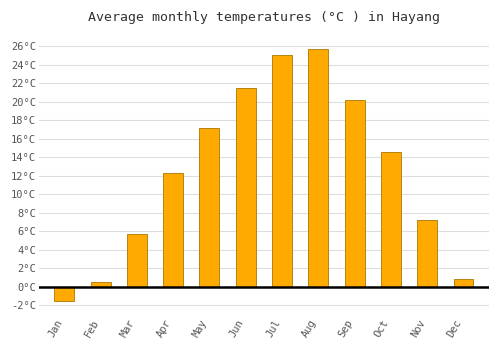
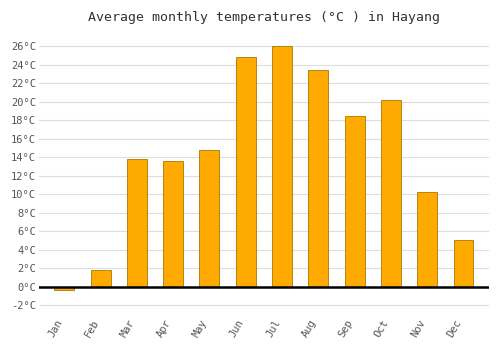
Jan: -1.5°C -> -0.4°C
Feb: 0.5°C -> 1.8°C
Mar: 5.7°C -> 13.8°C
Apr: 12.3°C -> 13.6°C
May: 17.2°C -> 14.8°C
Jun: 21.5°C -> 24.8°C
Jul: 25.0°C -> 26.0°C
Aug: 25.7°C -> 23.4°C
Sep: 20.2°C -> 18.4°C
Oct: 14.5°C -> 20.2°C
Nov: 7.2°C -> 10.2°C
Dec: 0.8°C -> 5.0°C
